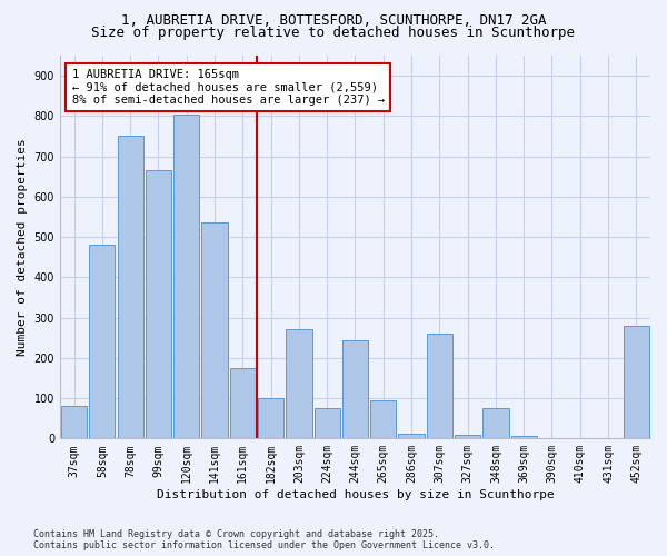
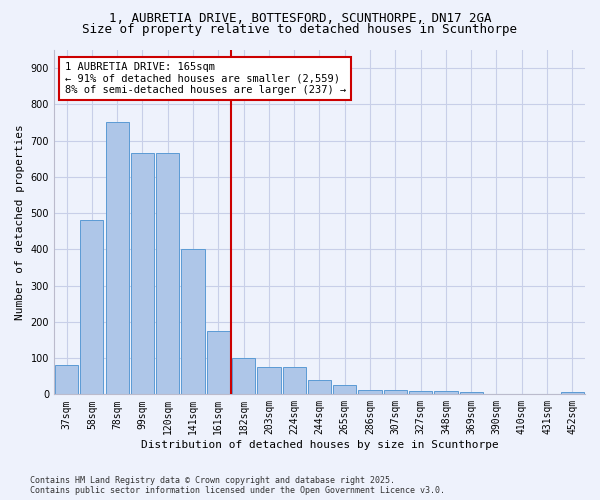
120sqm: 805 -> 667
141sqm: 535 -> 400
203sqm: 270 -> 75
244sqm: 245 -> 40
265sqm: 95 -> 27
307sqm: 260 -> 12
348sqm: 75 -> 10
452sqm: 280 -> 6
